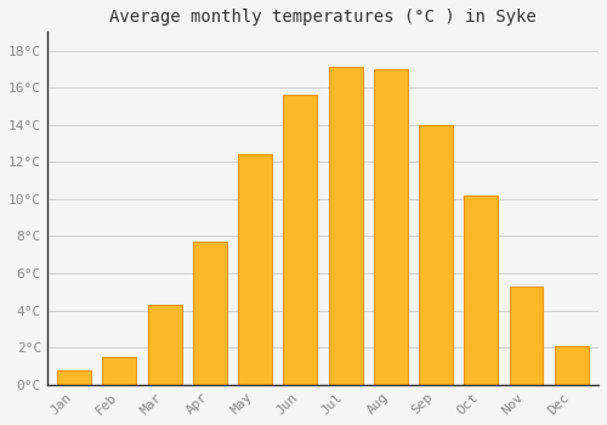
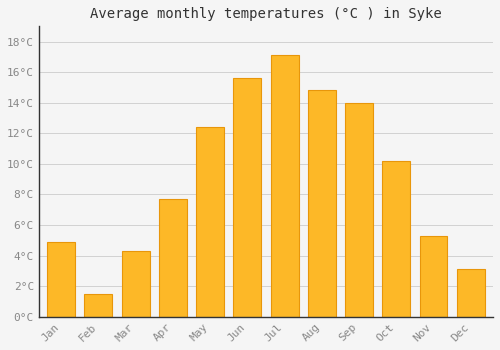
Jan: 0.8°C -> 4.9°C
Aug: 17.0°C -> 14.8°C
Dec: 2.1°C -> 3.1°C
